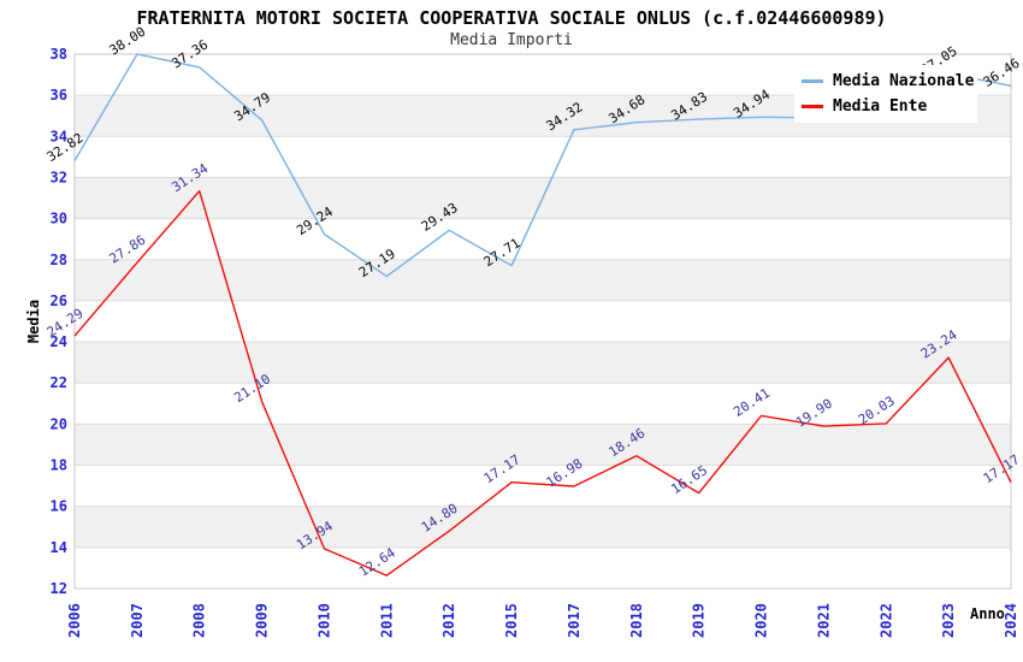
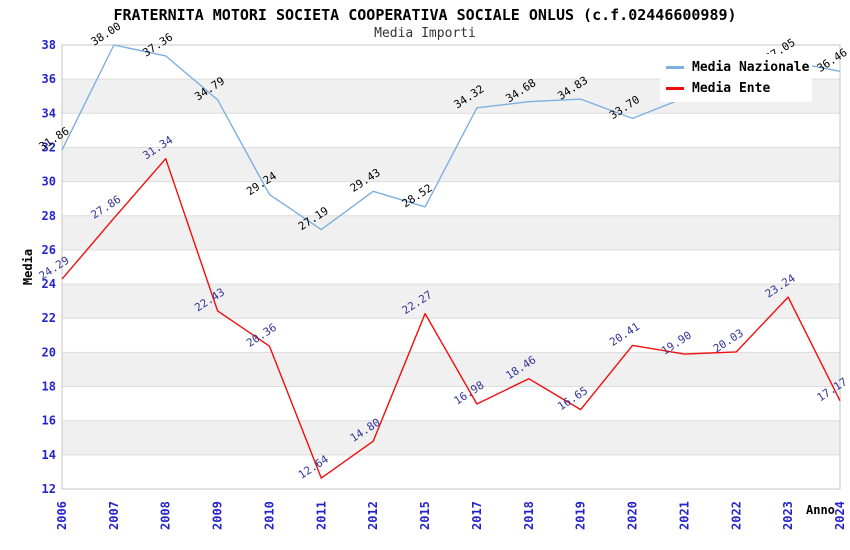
Media Nazionale/2006: 32.82 -> 31.86
Media Ente/2009: 21.10 -> 22.43
Media Ente/2010: 13.94 -> 20.36
Media Nazionale/2015: 27.71 -> 28.52
Media Ente/2015: 17.17 -> 22.27
Media Nazionale/2020: 34.94 -> 33.70
